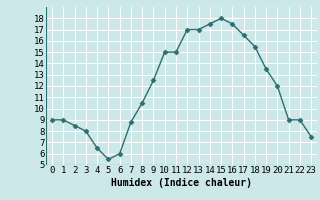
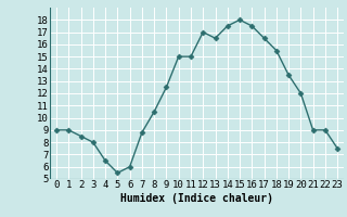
13: 17.0 -> 16.5
